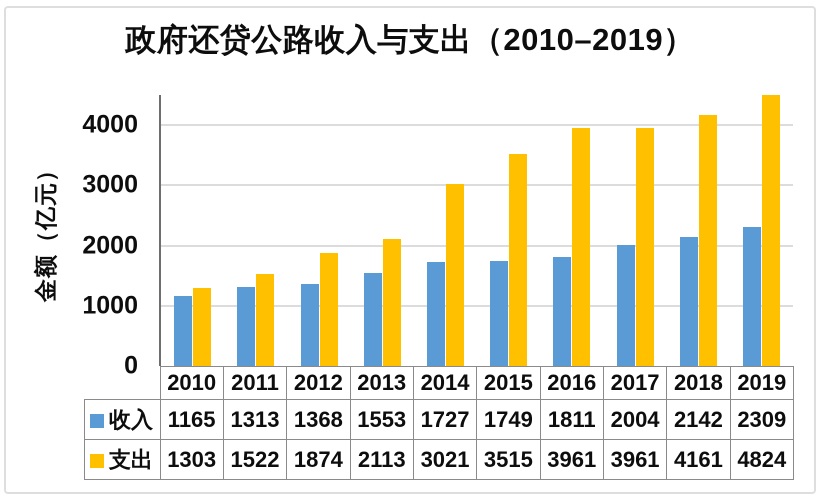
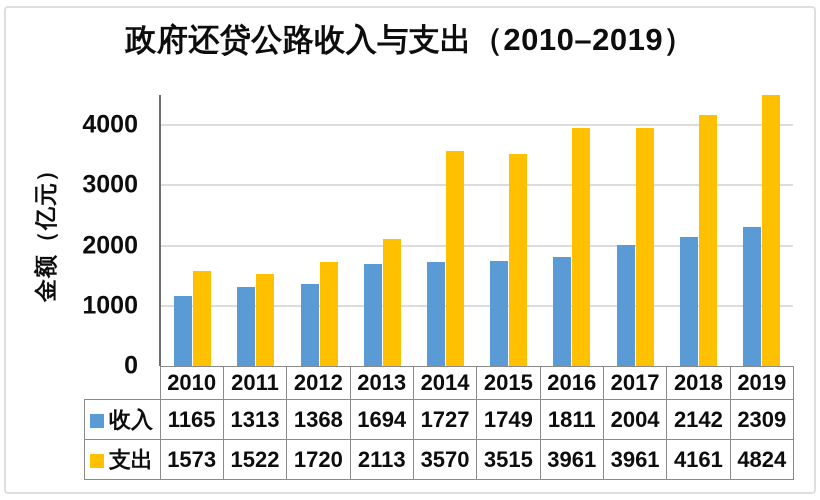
支出/2010: 1303 -> 1573
支出/2012: 1874 -> 1720
收入/2013: 1553 -> 1694
支出/2014: 3021 -> 3570
